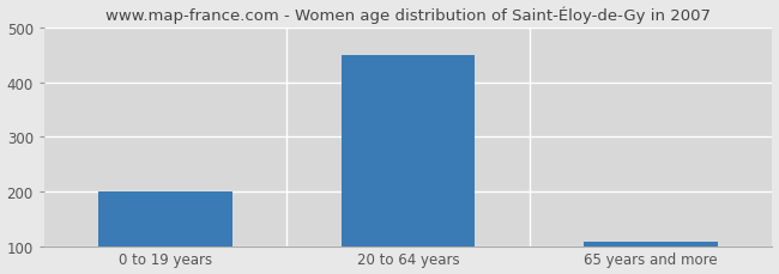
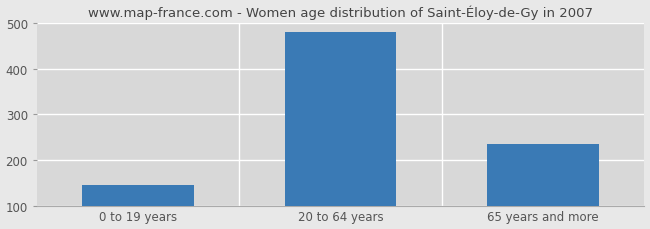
0 to 19 years: 200 -> 145
20 to 64 years: 450 -> 480
65 years and more: 107 -> 235
